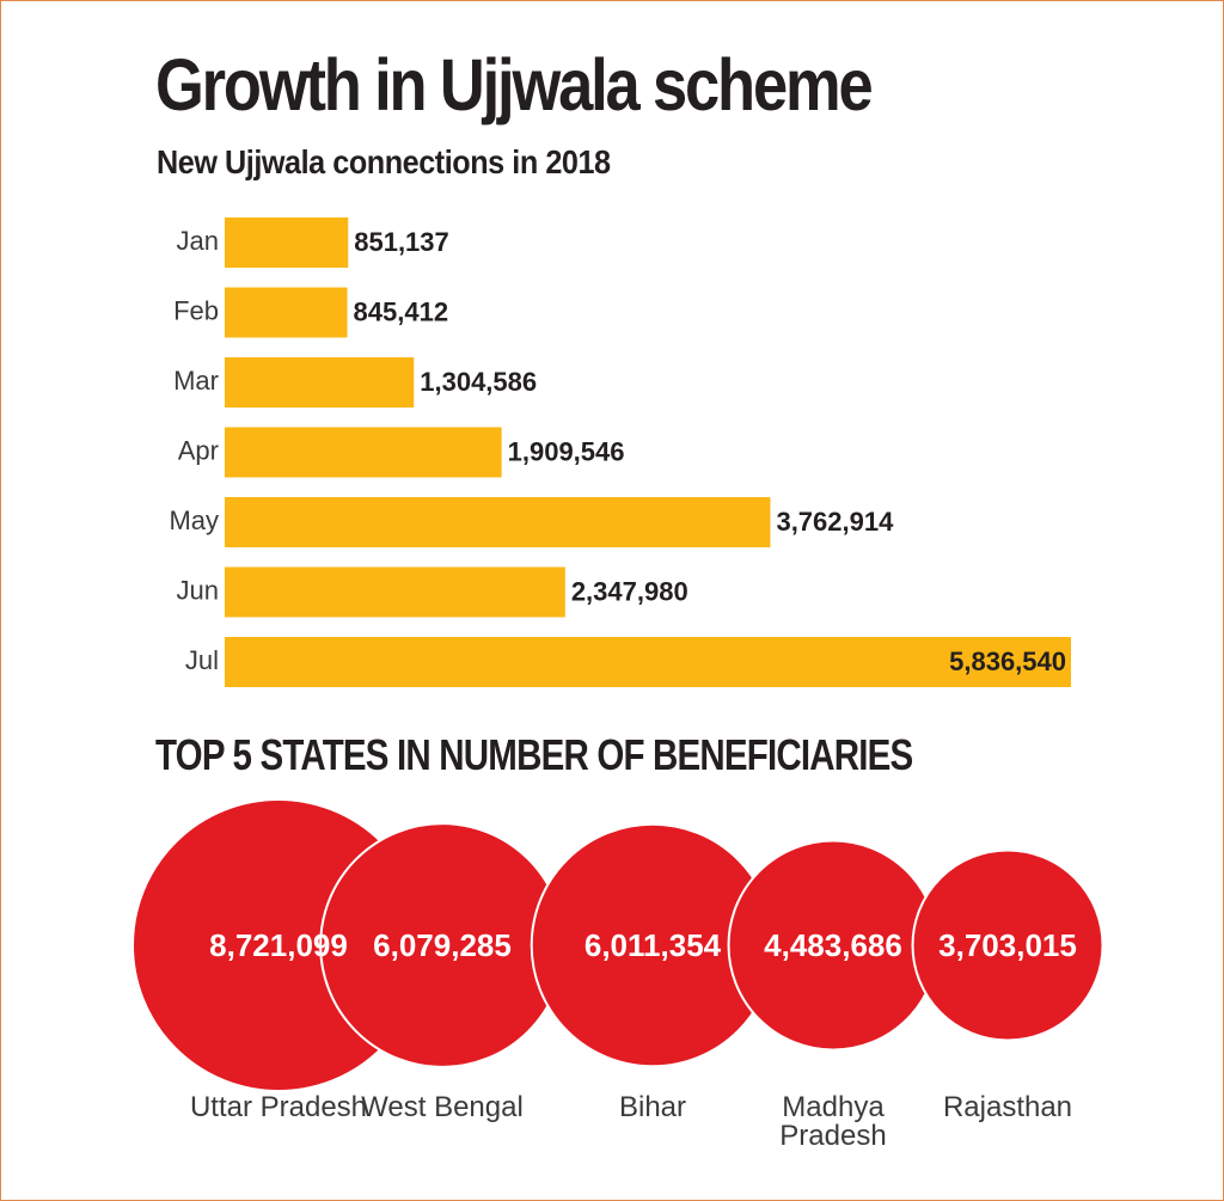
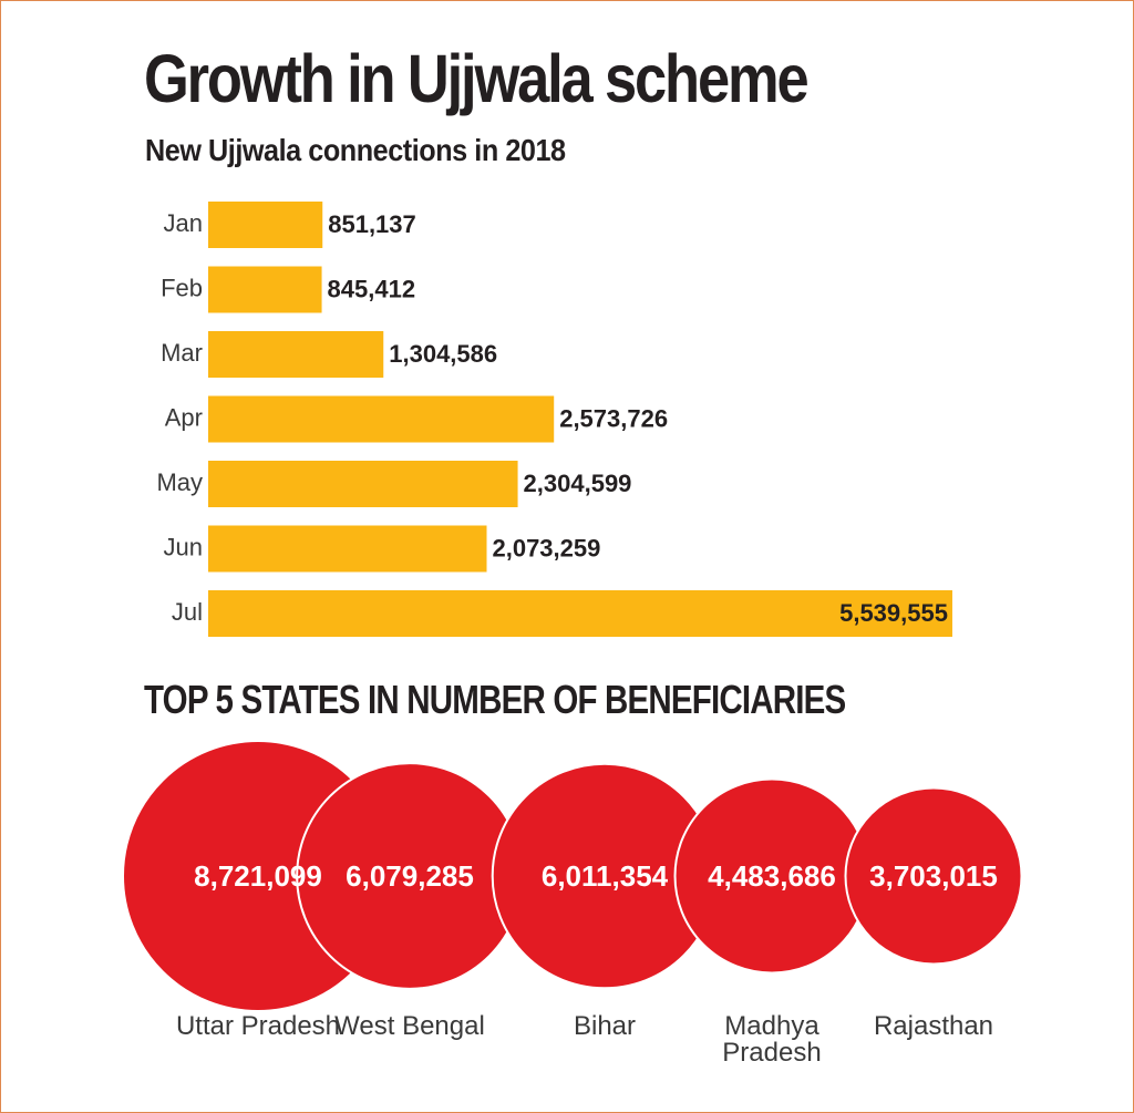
New Ujjwala connections in 2018/Apr: 1,909,546 -> 2,573,726
New Ujjwala connections in 2018/May: 3,762,914 -> 2,304,599
New Ujjwala connections in 2018/Jun: 2,347,980 -> 2,073,259
New Ujjwala connections in 2018/Jul: 5,836,540 -> 5,539,555
